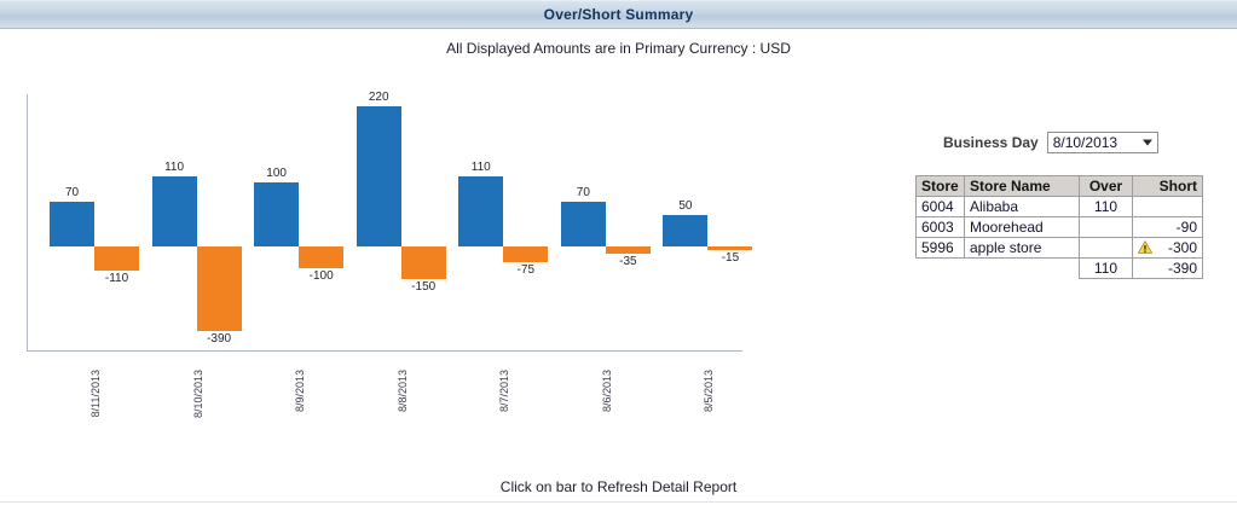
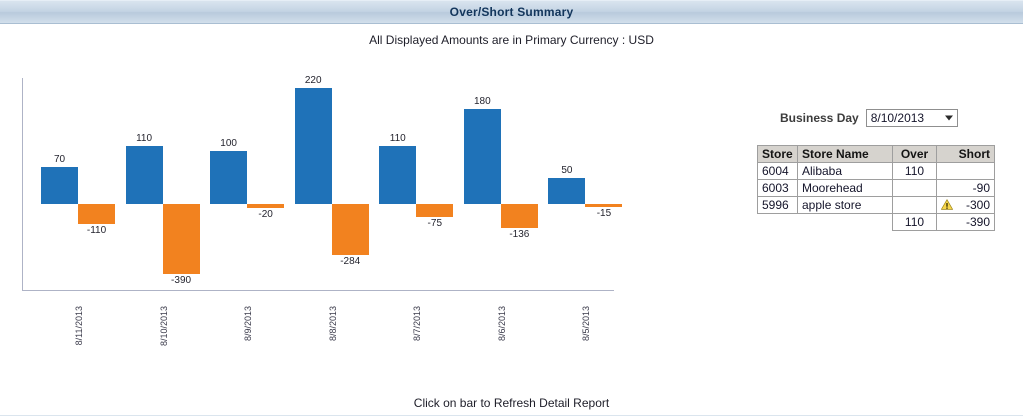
Short/8/9/2013: -100 -> -20
Short/8/8/2013: -150 -> -284
Over/8/6/2013: 70 -> 180
Short/8/6/2013: -35 -> -136
